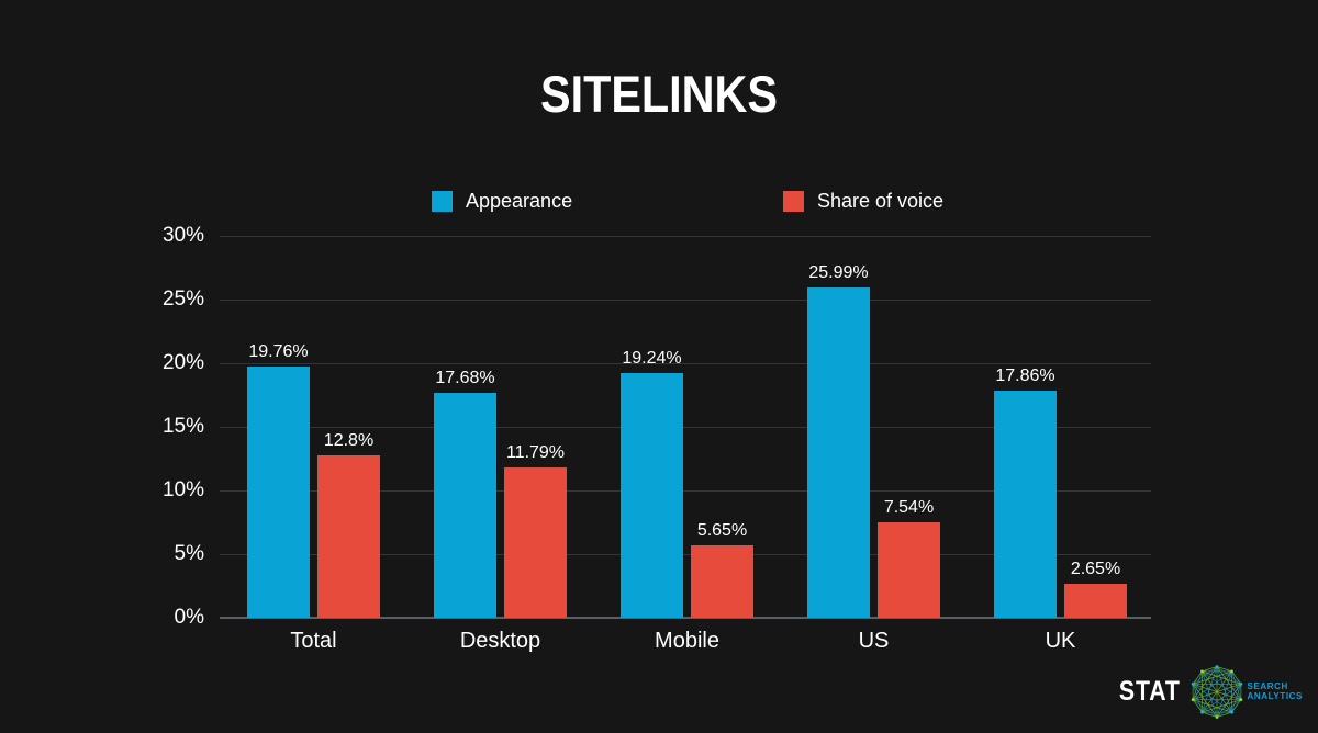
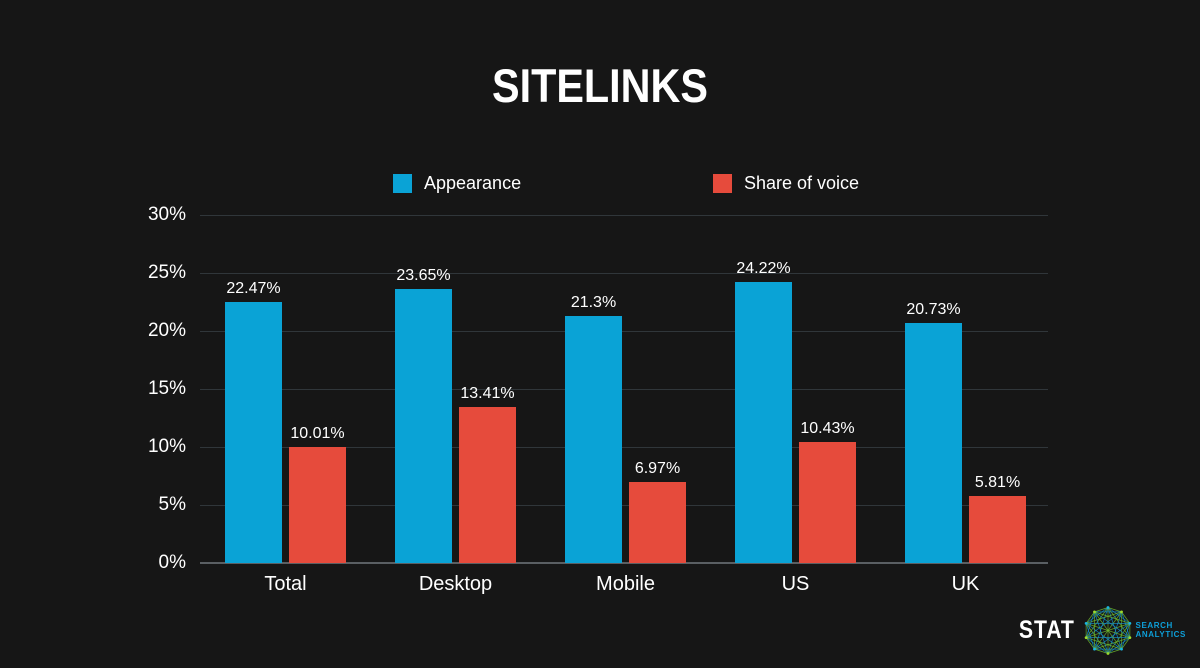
Appearance/Total: 19.76% -> 22.47%
Share of voice/Total: 12.8% -> 10.01%
Appearance/Desktop: 17.68% -> 23.65%
Share of voice/Desktop: 11.79% -> 13.41%
Appearance/Mobile: 19.24% -> 21.3%
Share of voice/Mobile: 5.65% -> 6.97%
Appearance/US: 25.99% -> 24.22%
Share of voice/US: 7.54% -> 10.43%
Appearance/UK: 17.86% -> 20.73%
Share of voice/UK: 2.65% -> 5.81%
